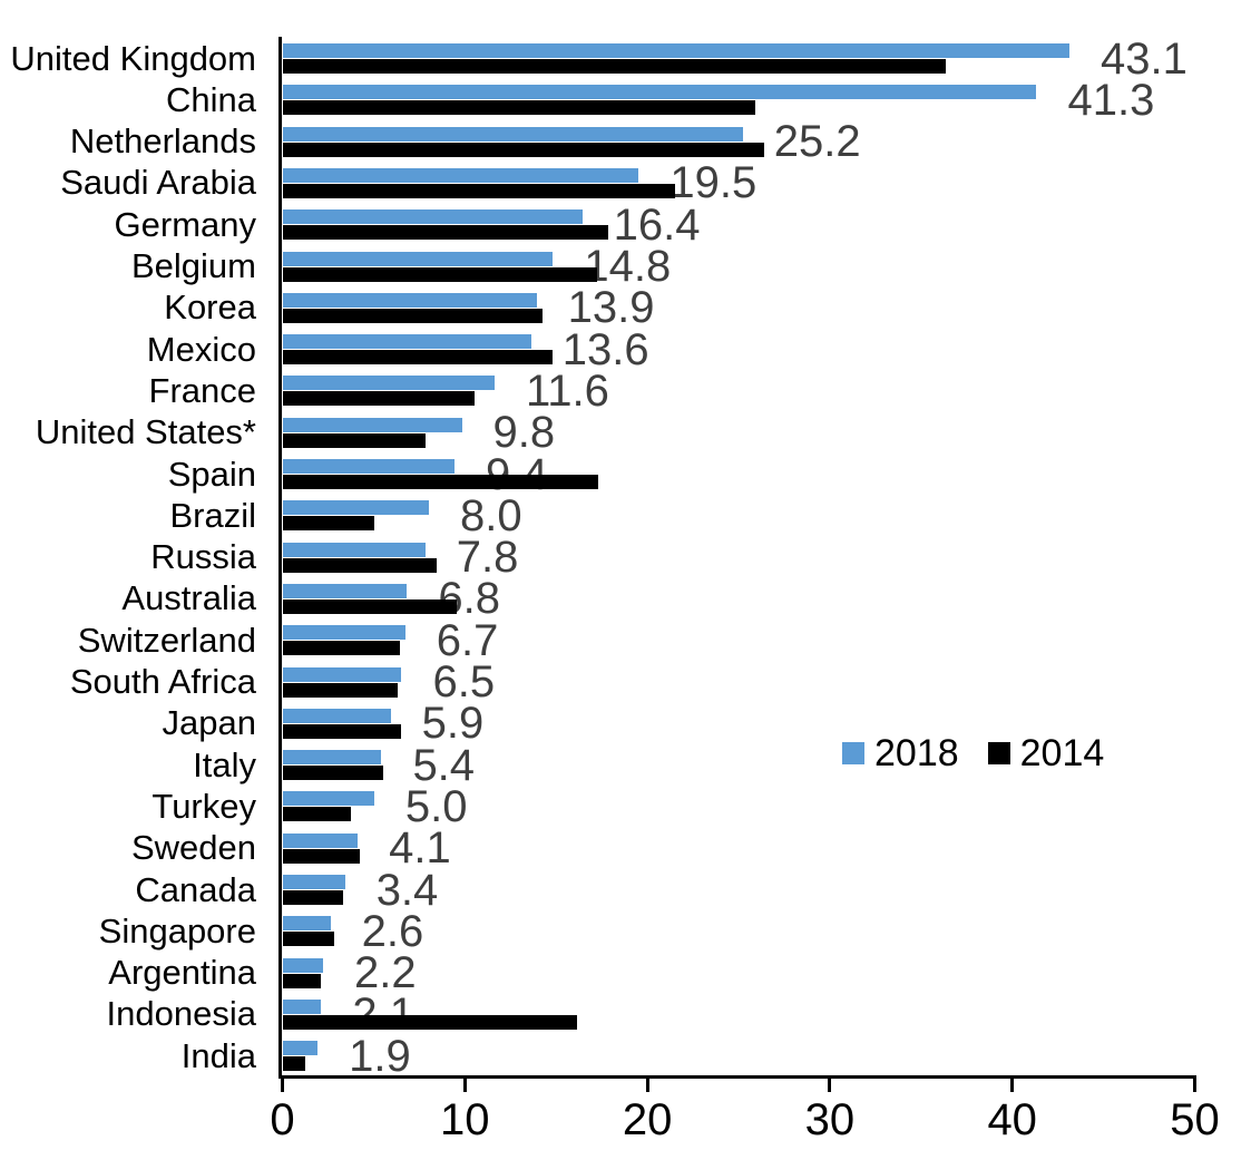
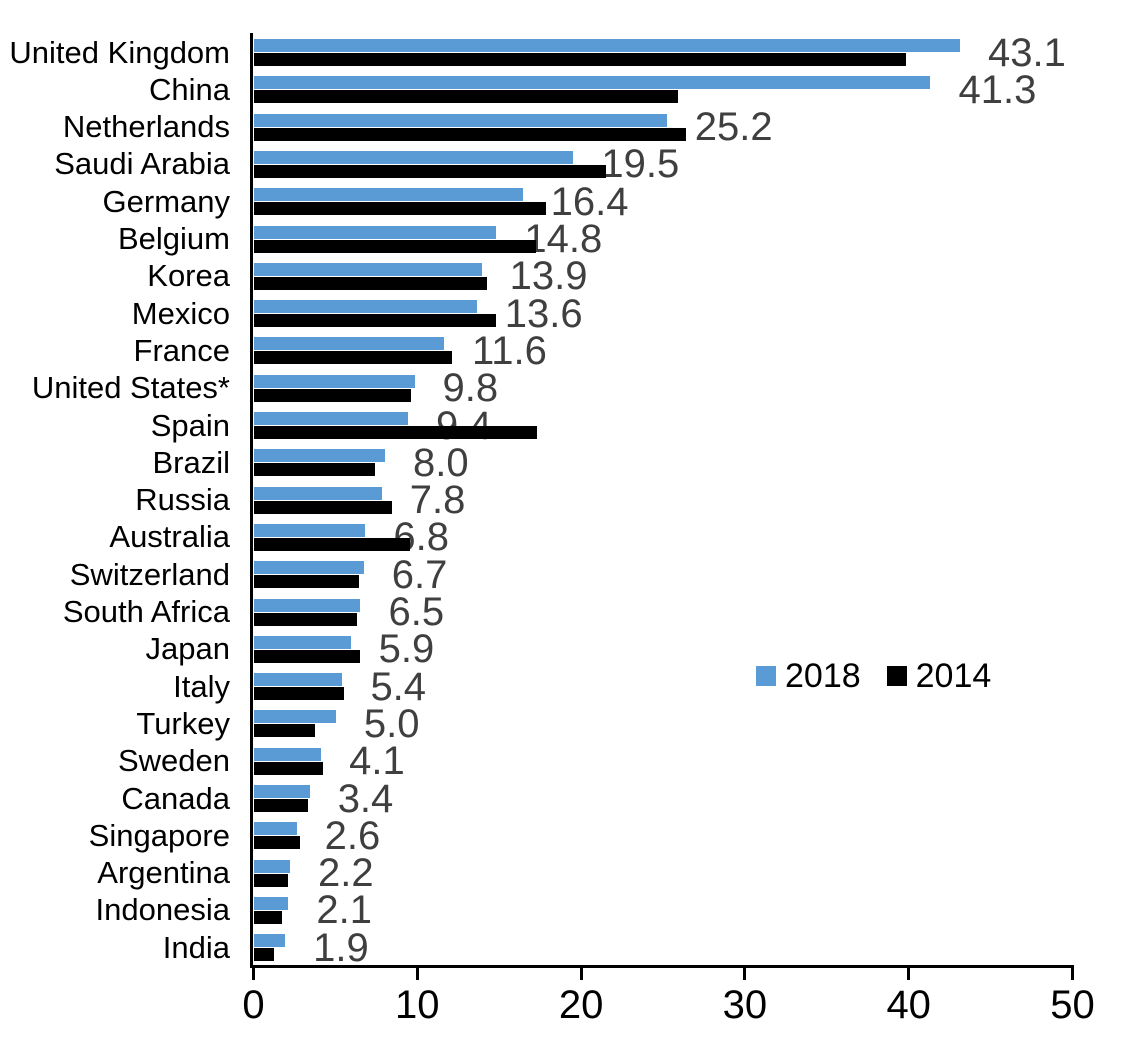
2014/United Kingdom: 36.3 -> 39.8
2014/France: 10.5 -> 12.1
2014/United States*: 7.8 -> 9.6
2014/Brazil: 5.0 -> 7.4
2014/Indonesia: 16.1 -> 1.7
